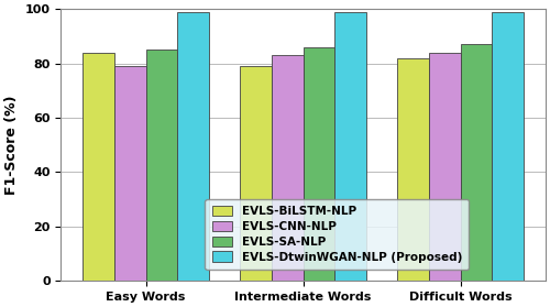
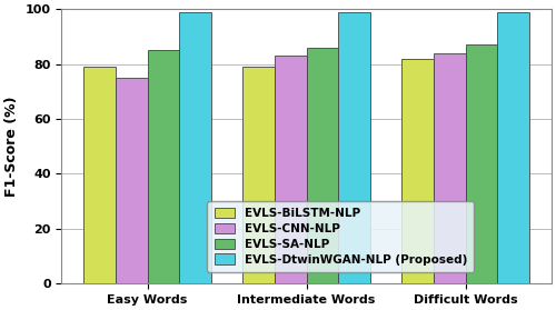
EVLS-BiLSTM-NLP/Easy Words: 84 -> 79
EVLS-CNN-NLP/Easy Words: 79 -> 75
